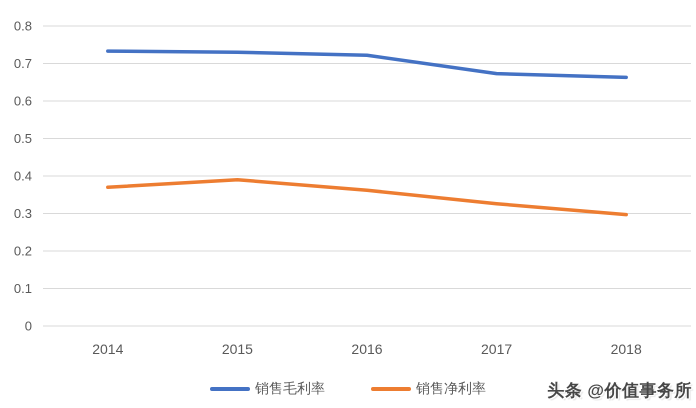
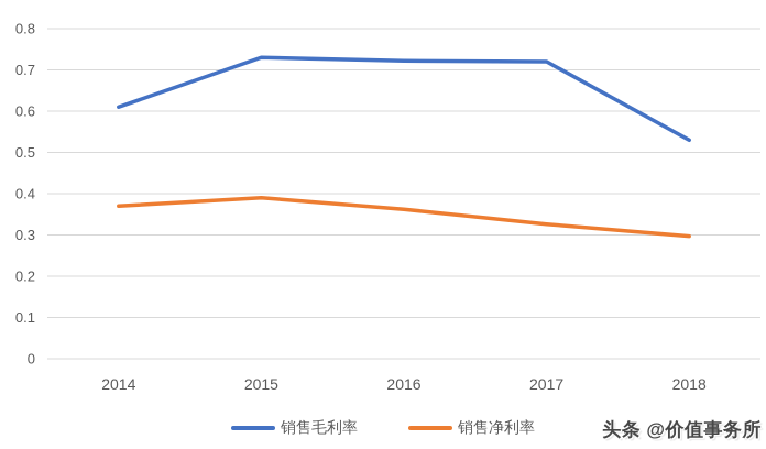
销售毛利率/2014: 0.73 -> 0.61
销售毛利率/2017: 0.67 -> 0.72
销售毛利率/2018: 0.66 -> 0.53
